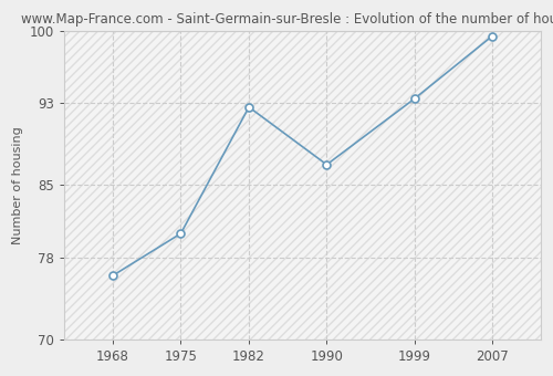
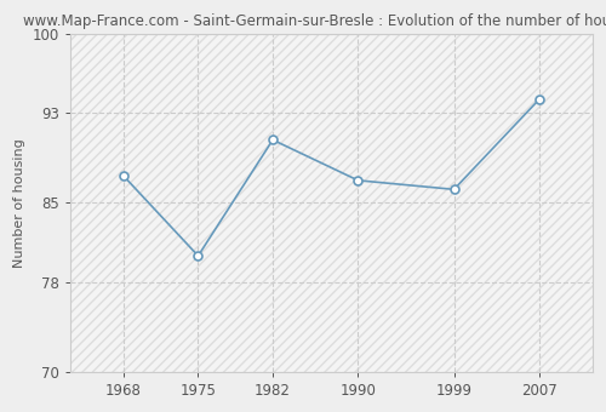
1968: 76.2 -> 87.4
1982: 92.6 -> 90.6
1999: 93.4 -> 86.2
2007: 99.5 -> 94.2
